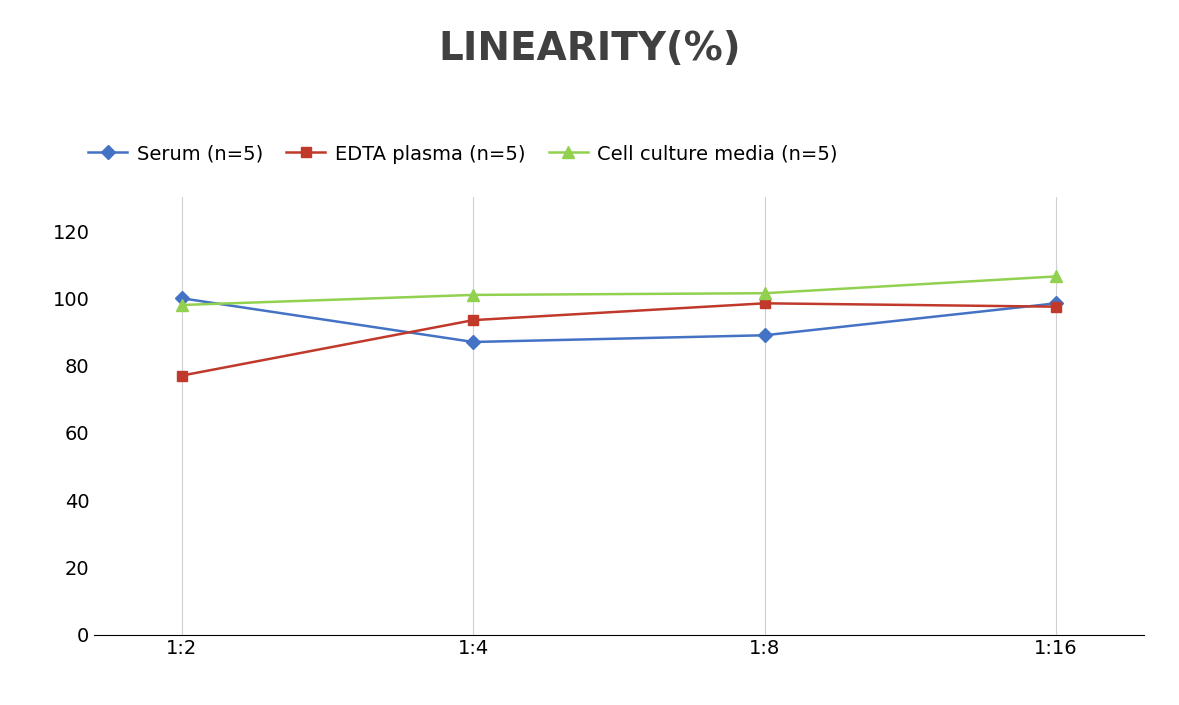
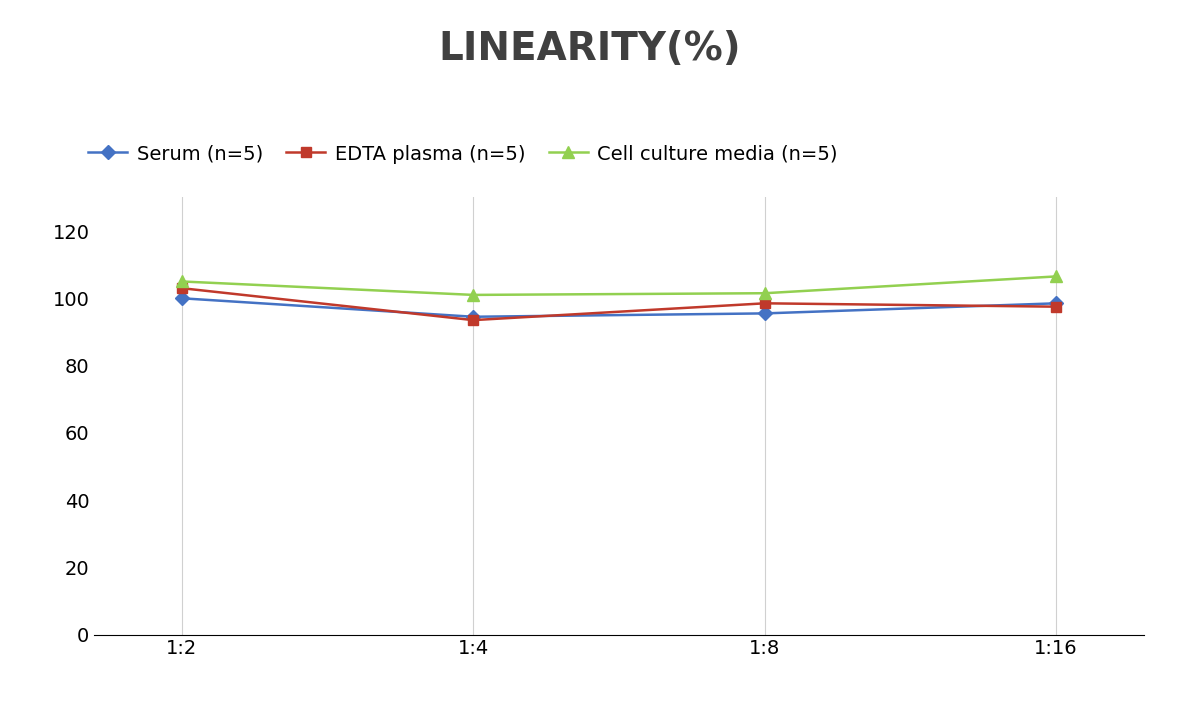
EDTA plasma (n=5)/1:2: 77.0 -> 103.0
Cell culture media (n=5)/1:2: 98.0 -> 105.0
Serum (n=5)/1:4: 87.0 -> 94.5
Serum (n=5)/1:8: 89.0 -> 95.5
